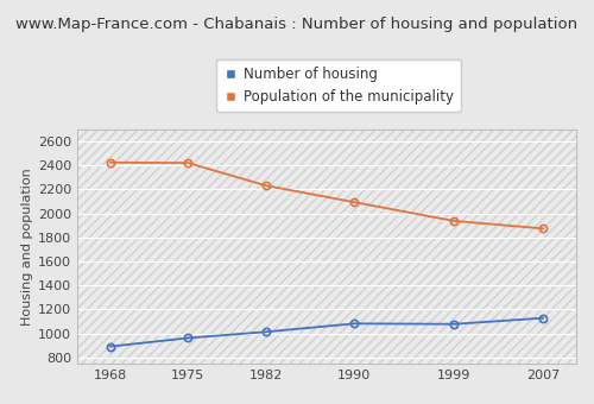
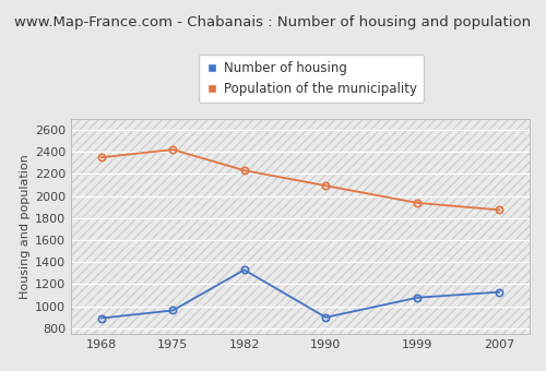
Population of the municipality/1968: 2420 -> 2350
Number of housing/1982: 1010 -> 1330
Number of housing/1990: 1080 -> 900
